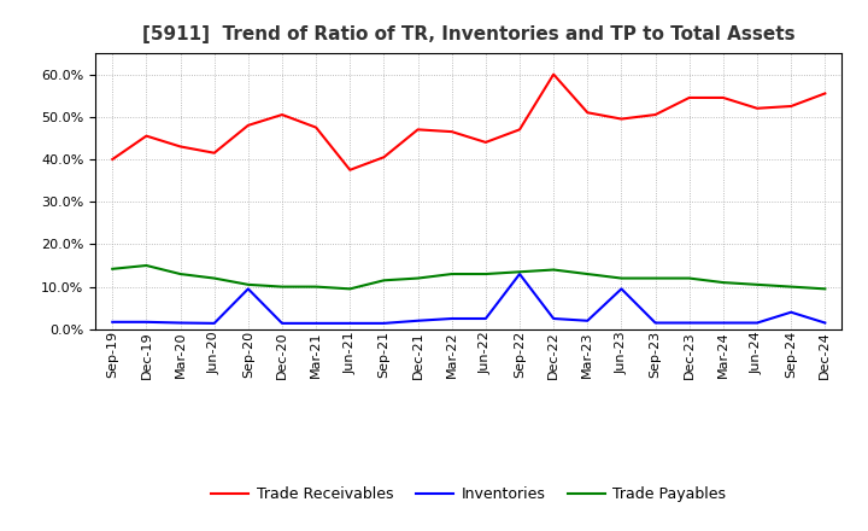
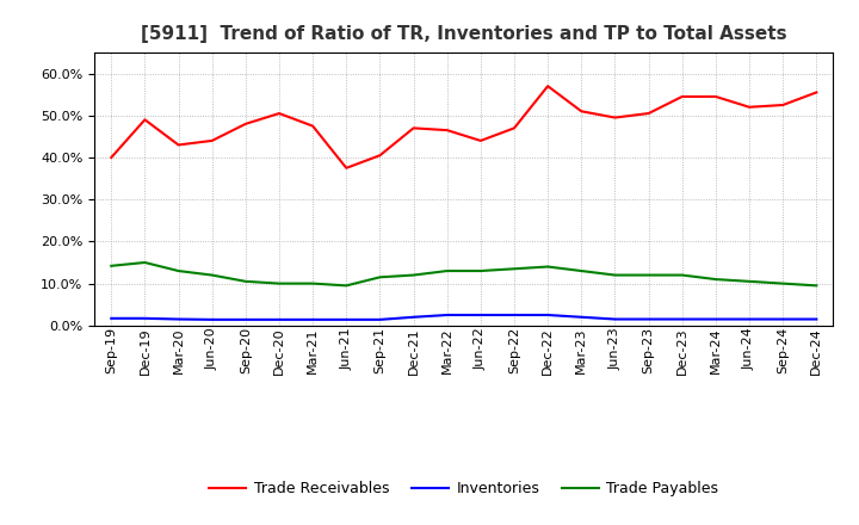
Trade Receivables/Dec-19: 45.5% -> 49.0%
Trade Receivables/Jun-20: 41.5% -> 44.0%
Inventories/Sep-20: 9.5% -> 1.4%
Inventories/Sep-22: 13.0% -> 2.5%
Trade Receivables/Dec-22: 60.0% -> 57.0%
Inventories/Jun-23: 9.5% -> 1.5%
Inventories/Sep-24: 4.0% -> 1.5%
